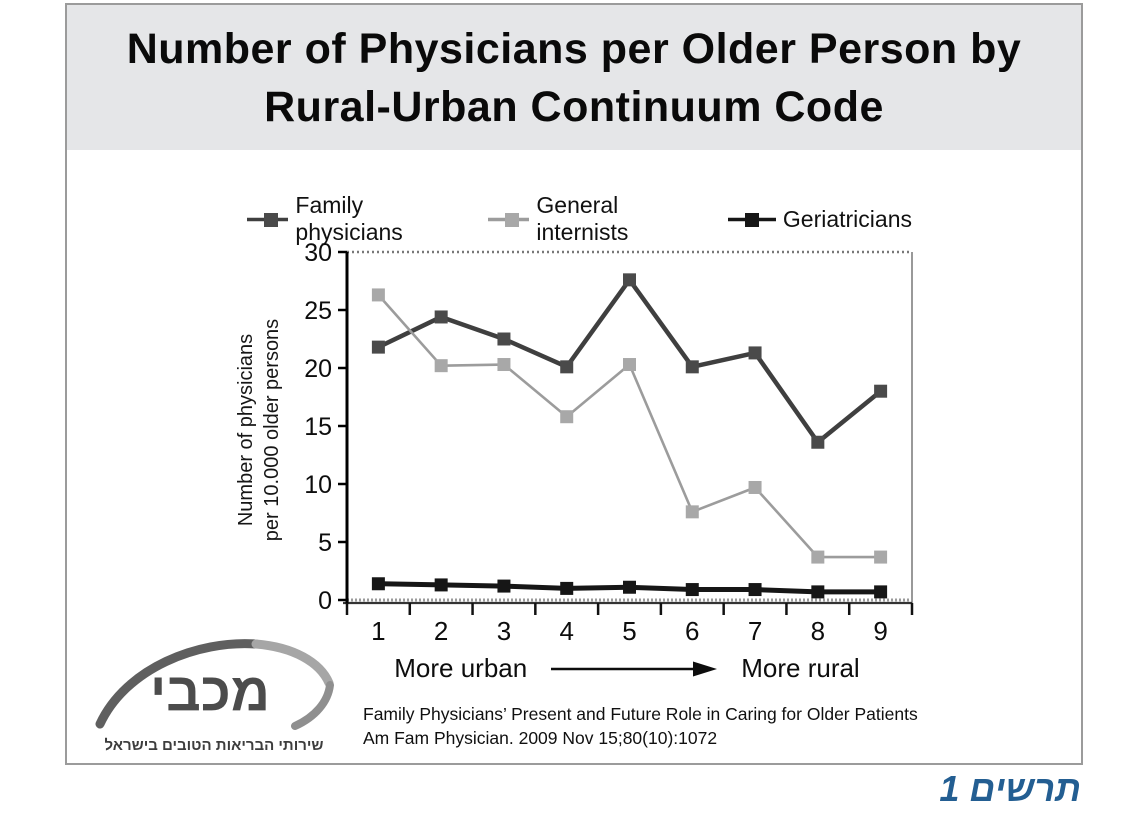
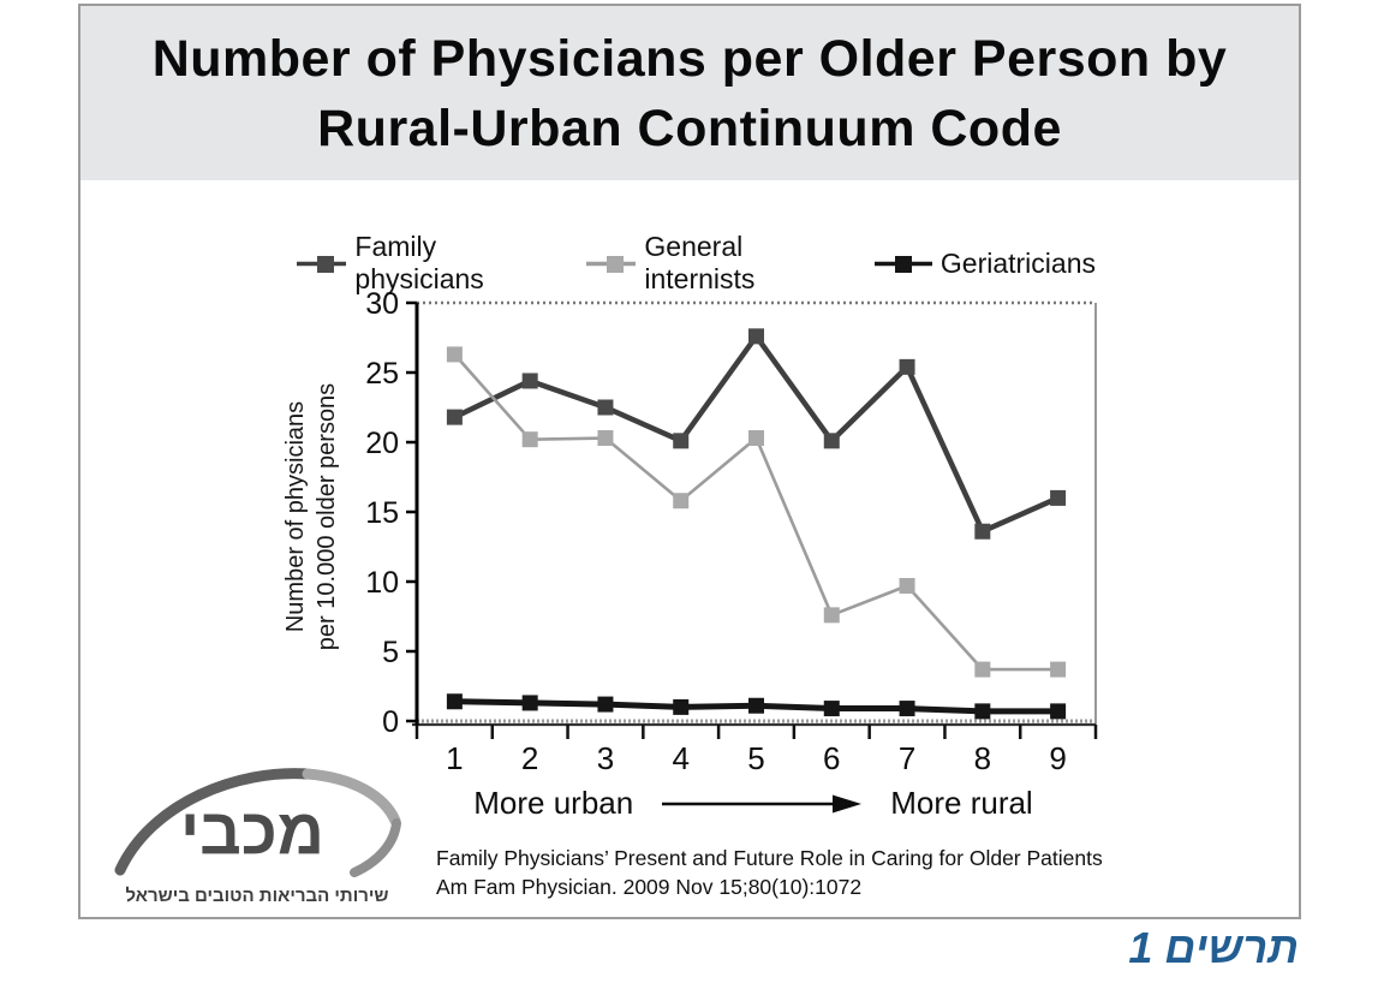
Family physicians/7: 21.3 -> 25.4
Family physicians/9: 18.0 -> 16.0
